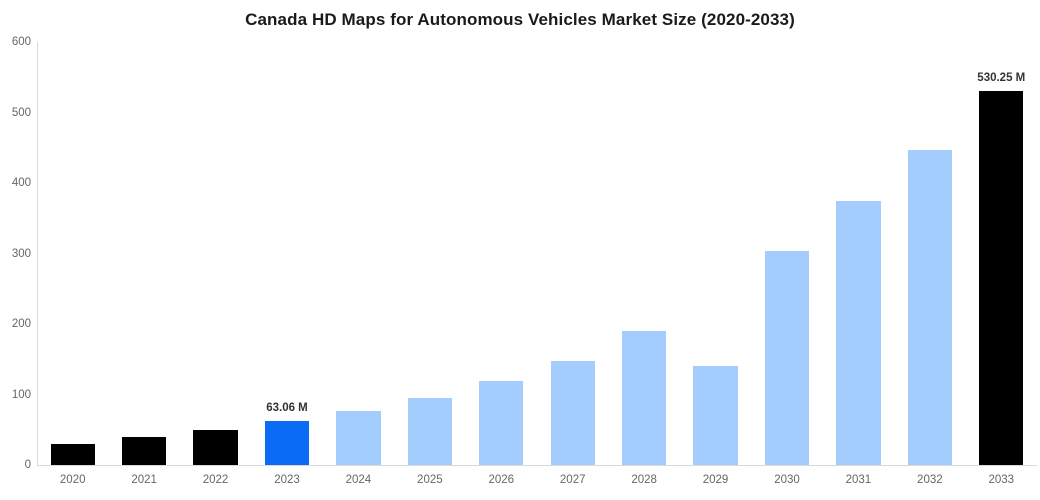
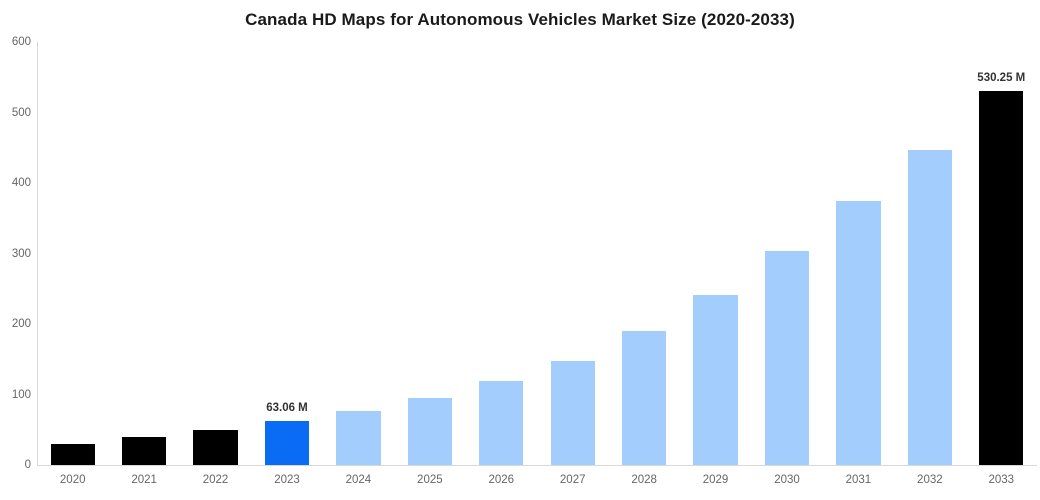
2029: 140 -> 240
